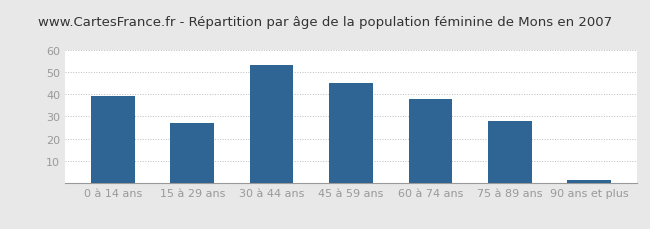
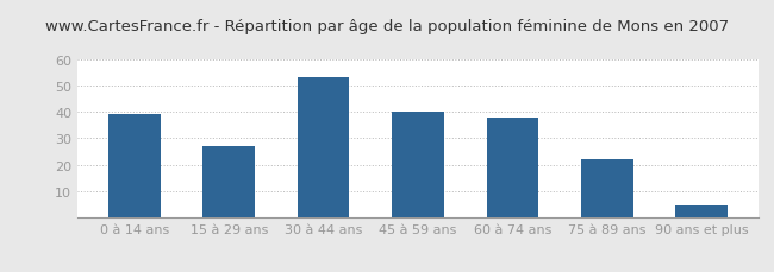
45 à 59 ans: 45.0 -> 40.0
75 à 89 ans: 28.0 -> 22.0
90 ans et plus: 1.5 -> 4.5
